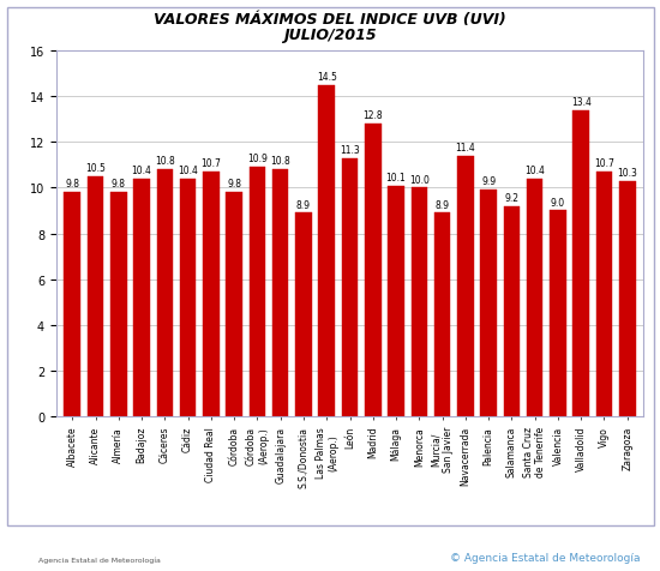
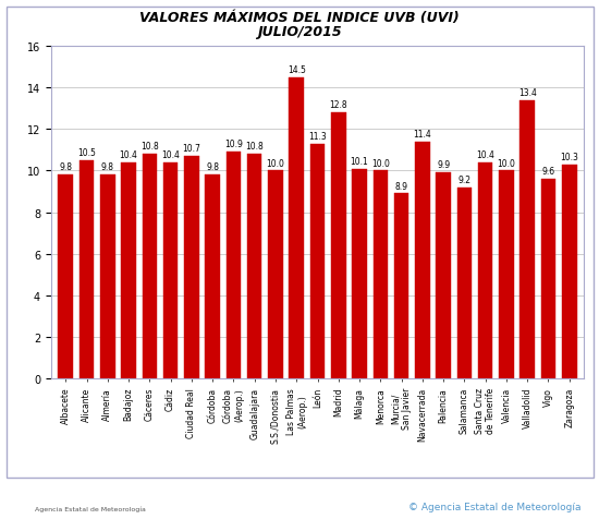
S.S./Donostia: 8.9 -> 10.0
Valencia: 9.0 -> 10.0
Vigo: 10.7 -> 9.6
